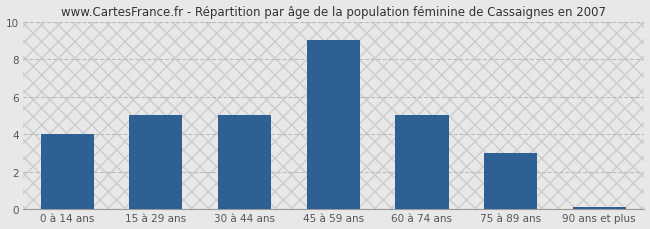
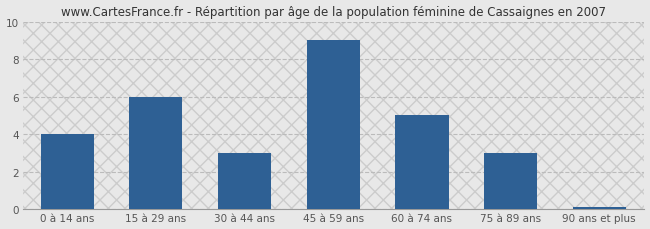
15 à 29 ans: 5.0 -> 6.0
30 à 44 ans: 5.0 -> 3.0
